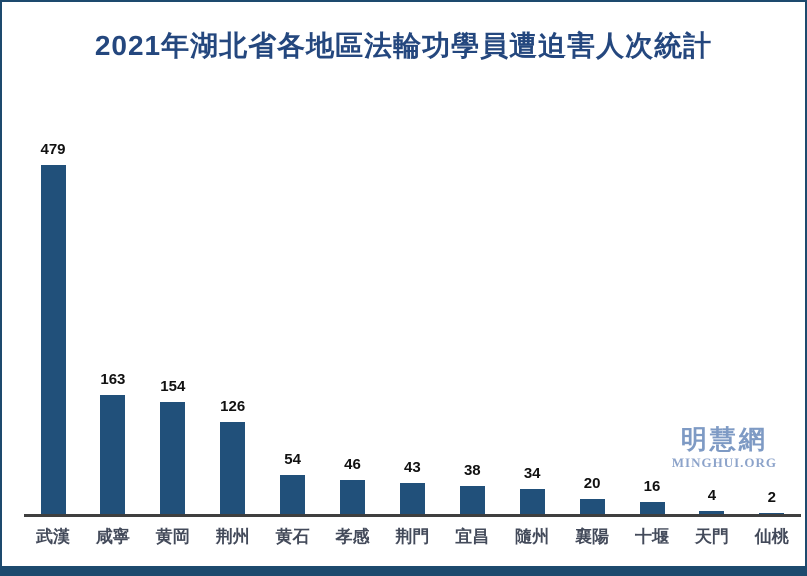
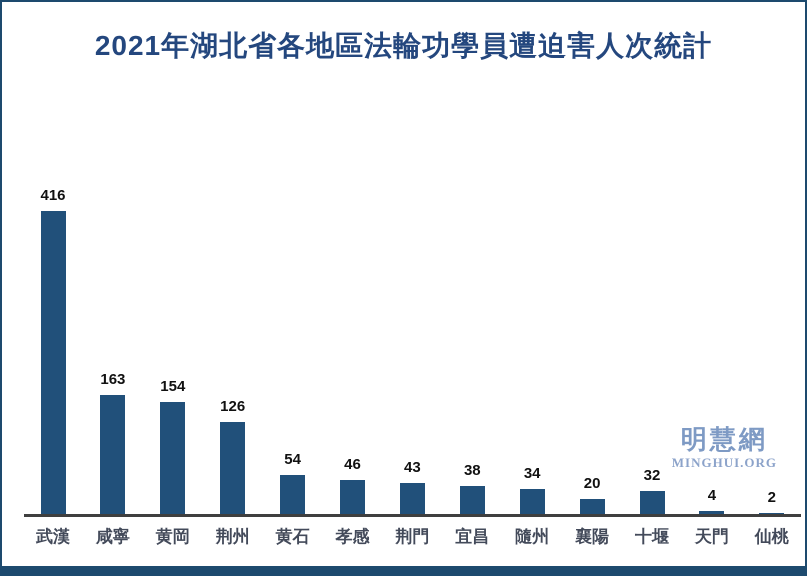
武漢: 479 -> 416
十堰: 16 -> 32
